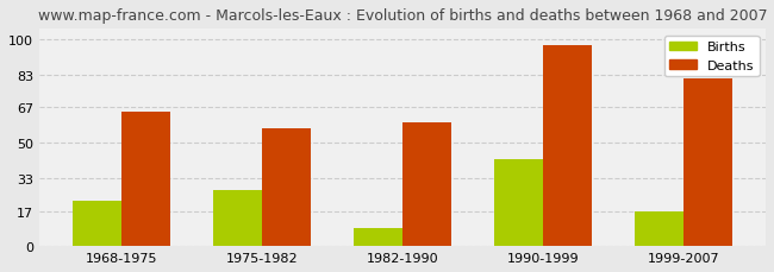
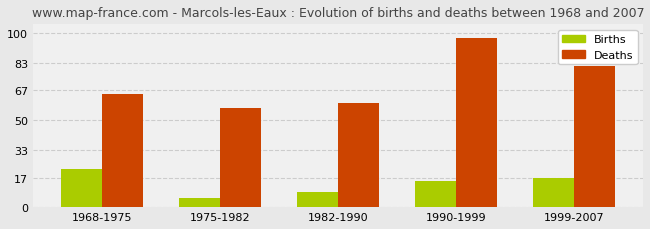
Births/1975-1982: 27 -> 5
Births/1990-1999: 42 -> 15
